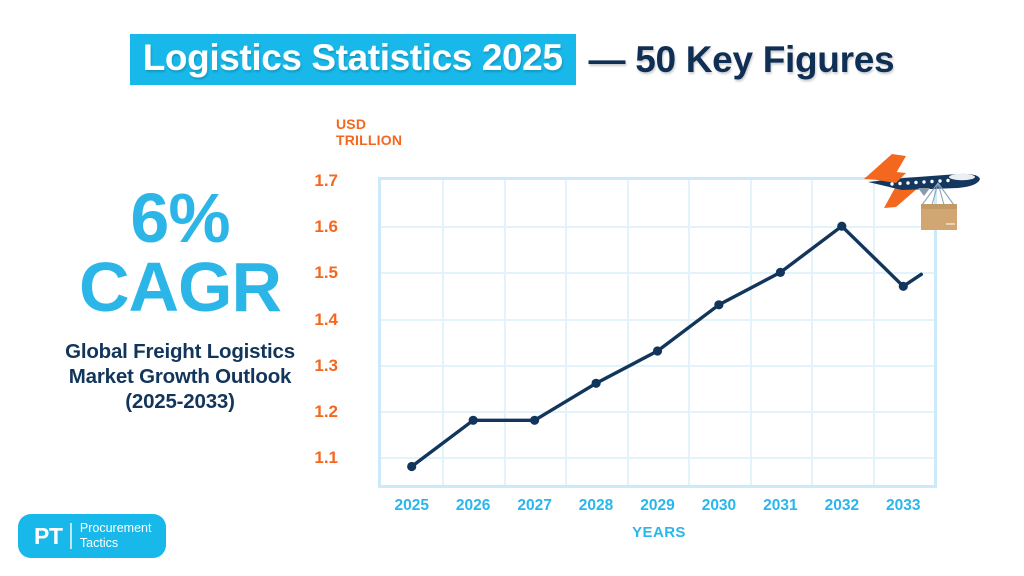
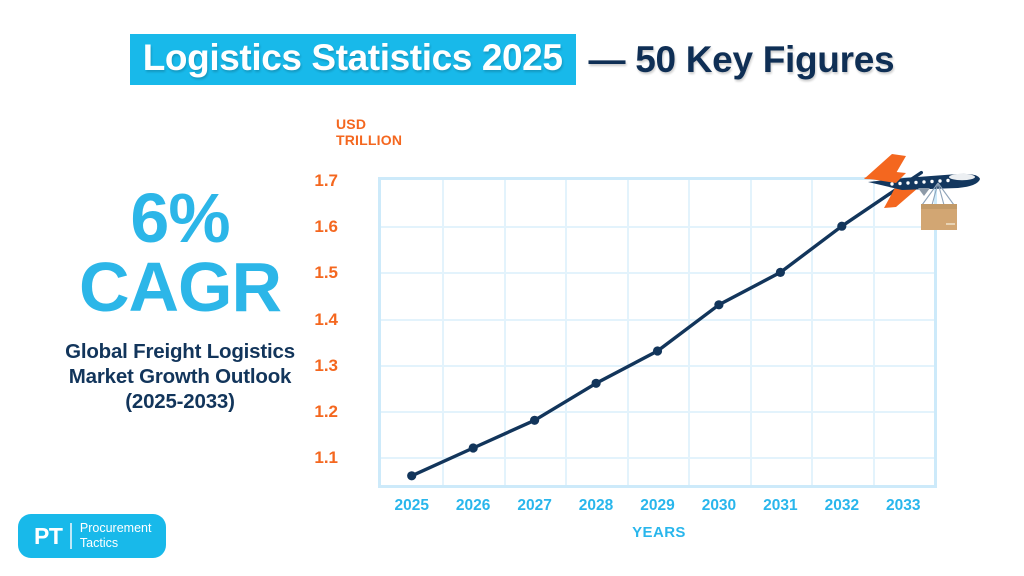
2025: 1.08 -> 1.06
2026: 1.18 -> 1.12
2033: 1.47 -> 1.69
